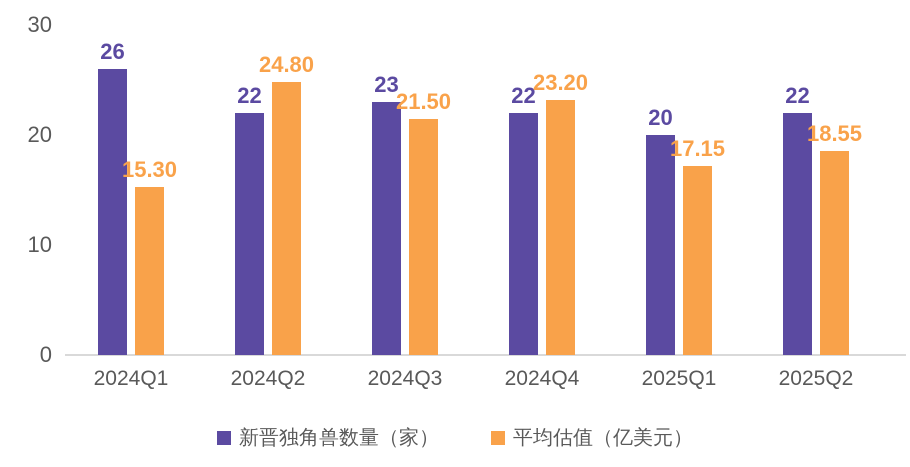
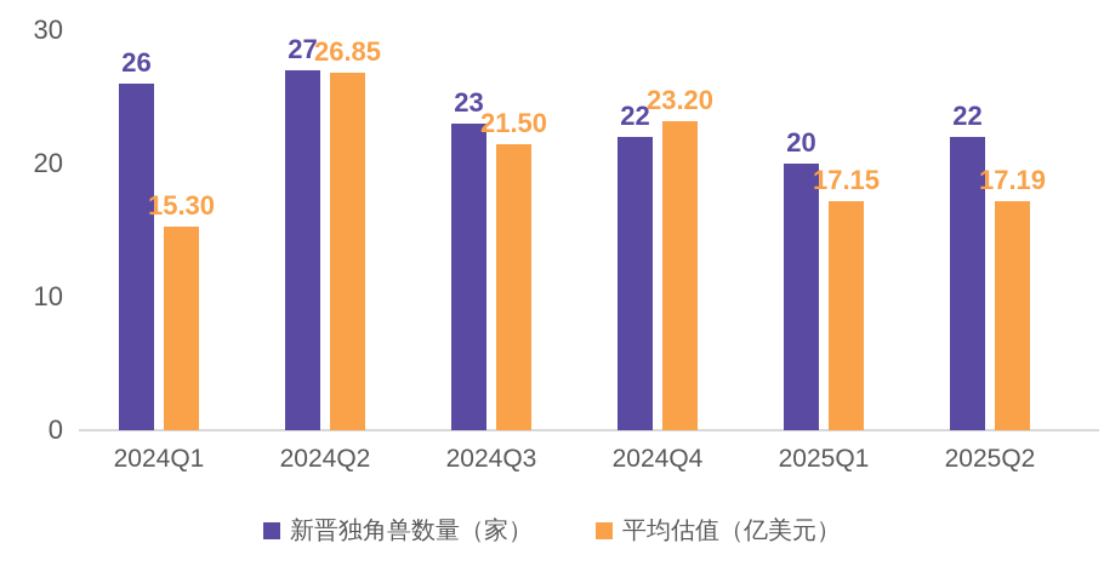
新晋独角兽数量（家）/2024Q2: 22 -> 27
平均估值（亿美元）/2024Q2: 24.80 -> 26.85
平均估值（亿美元）/2025Q2: 18.55 -> 17.19
